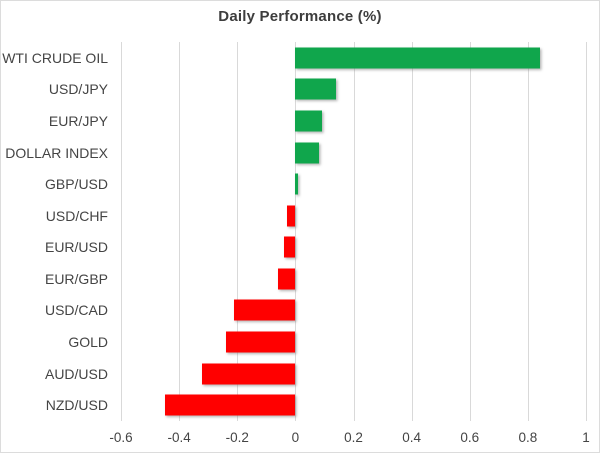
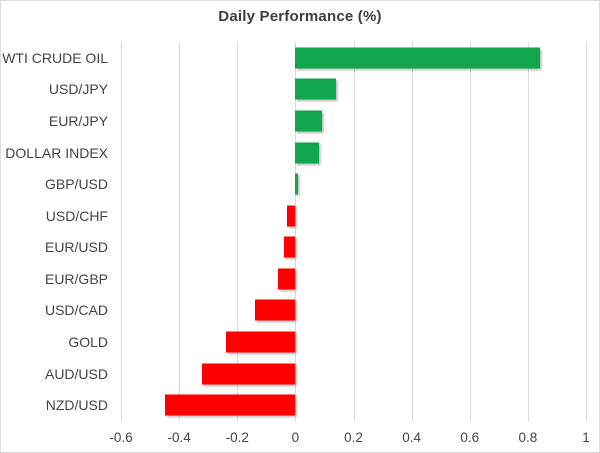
USD/CAD: -0.21 -> -0.14
